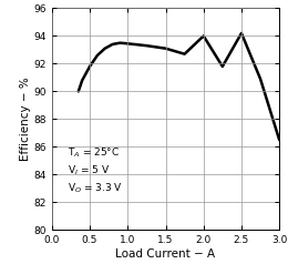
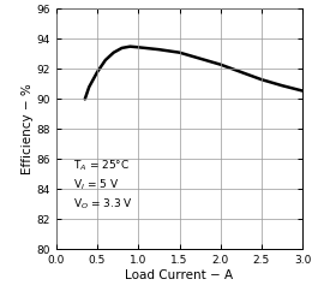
2.0: 94.0 -> 92.3
2.5: 94.2 -> 91.3
3.0: 86.5 -> 90.5
